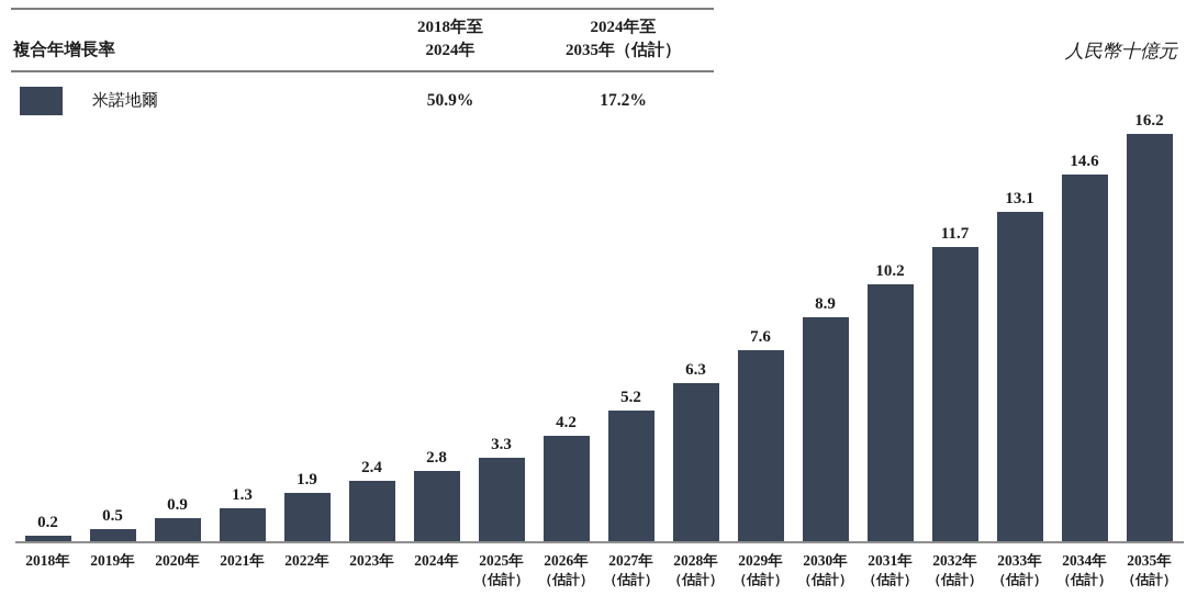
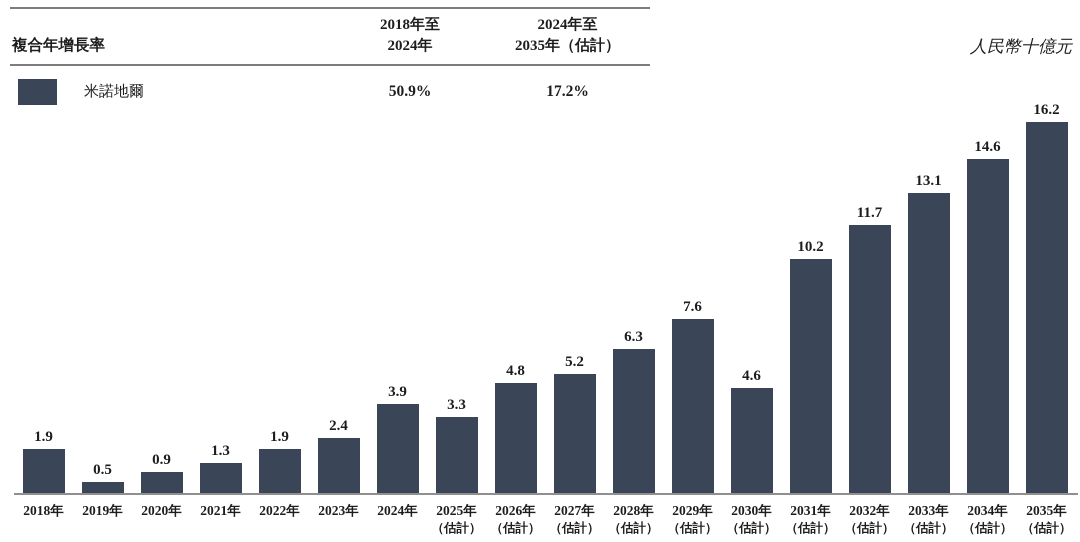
2018年: 0.2 -> 1.9
2024年: 2.8 -> 3.9
2026年: 4.2 -> 4.8
2030年: 8.9 -> 4.6
